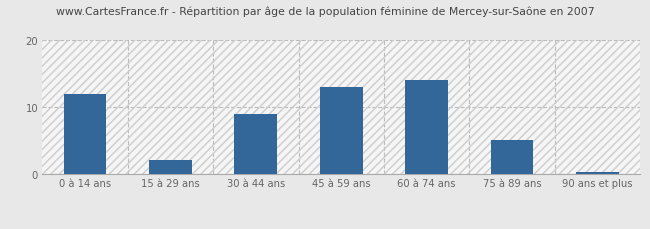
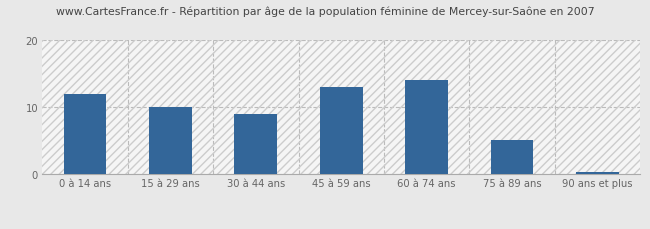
15 à 29 ans: 2.0 -> 10.0
